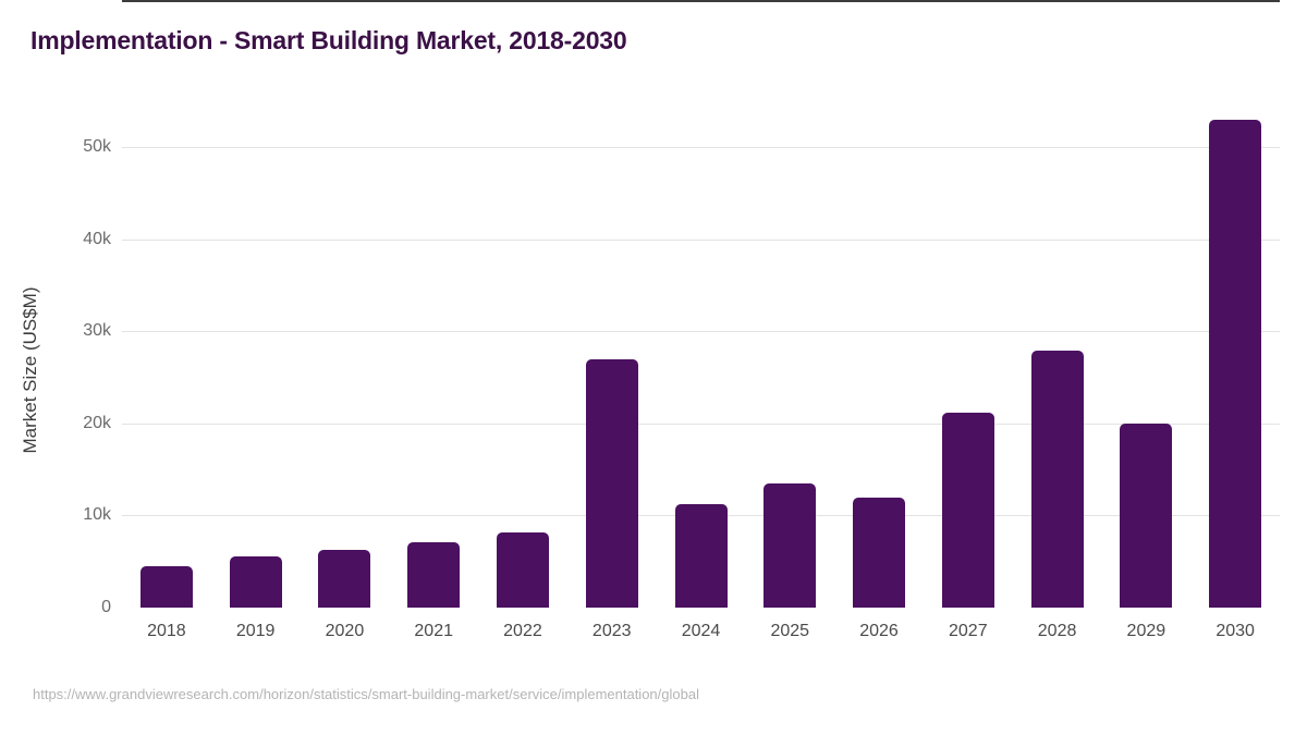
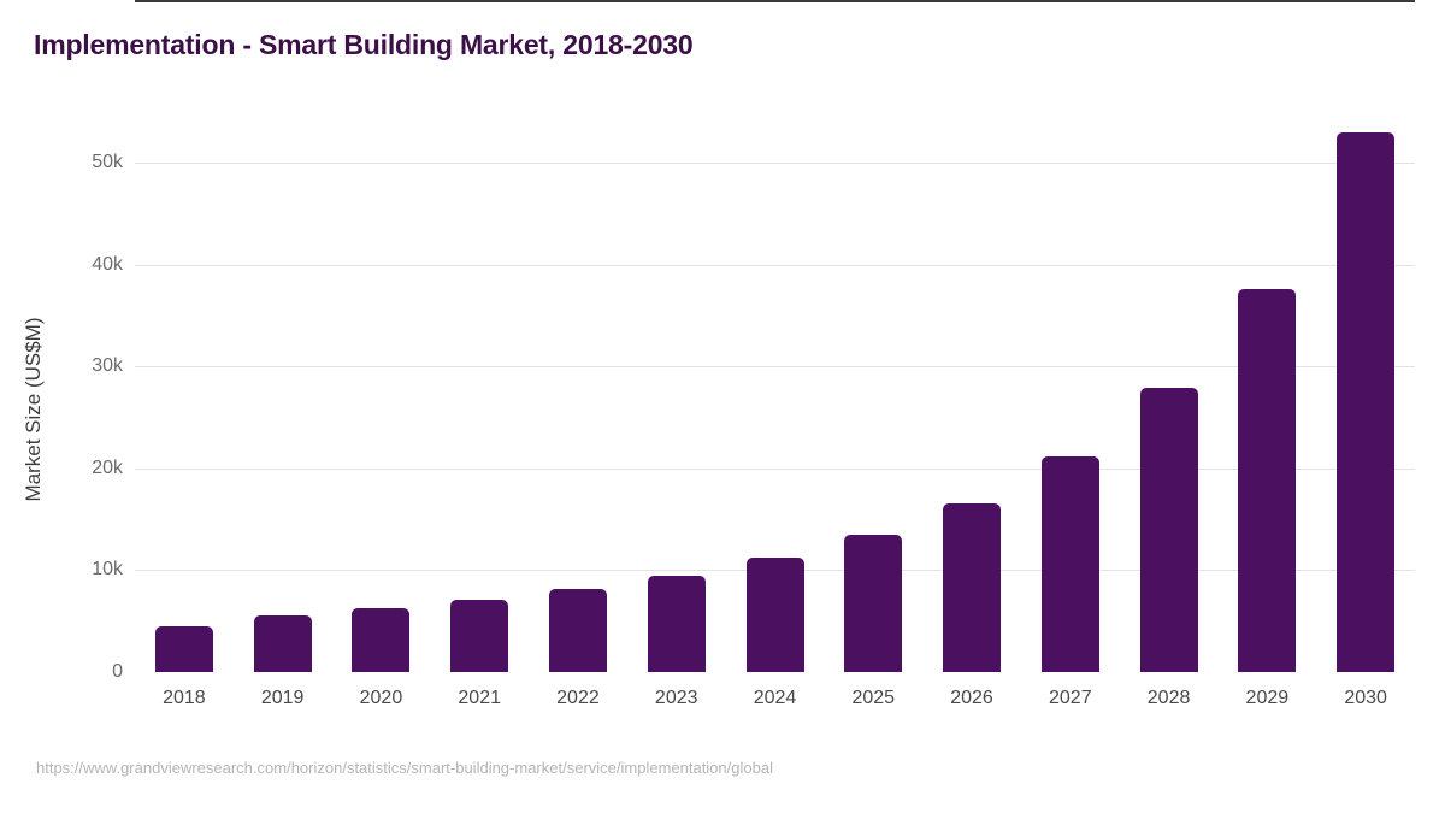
2023: 27k -> 10k
2026: 12k -> 17k
2029: 20k -> 38k
